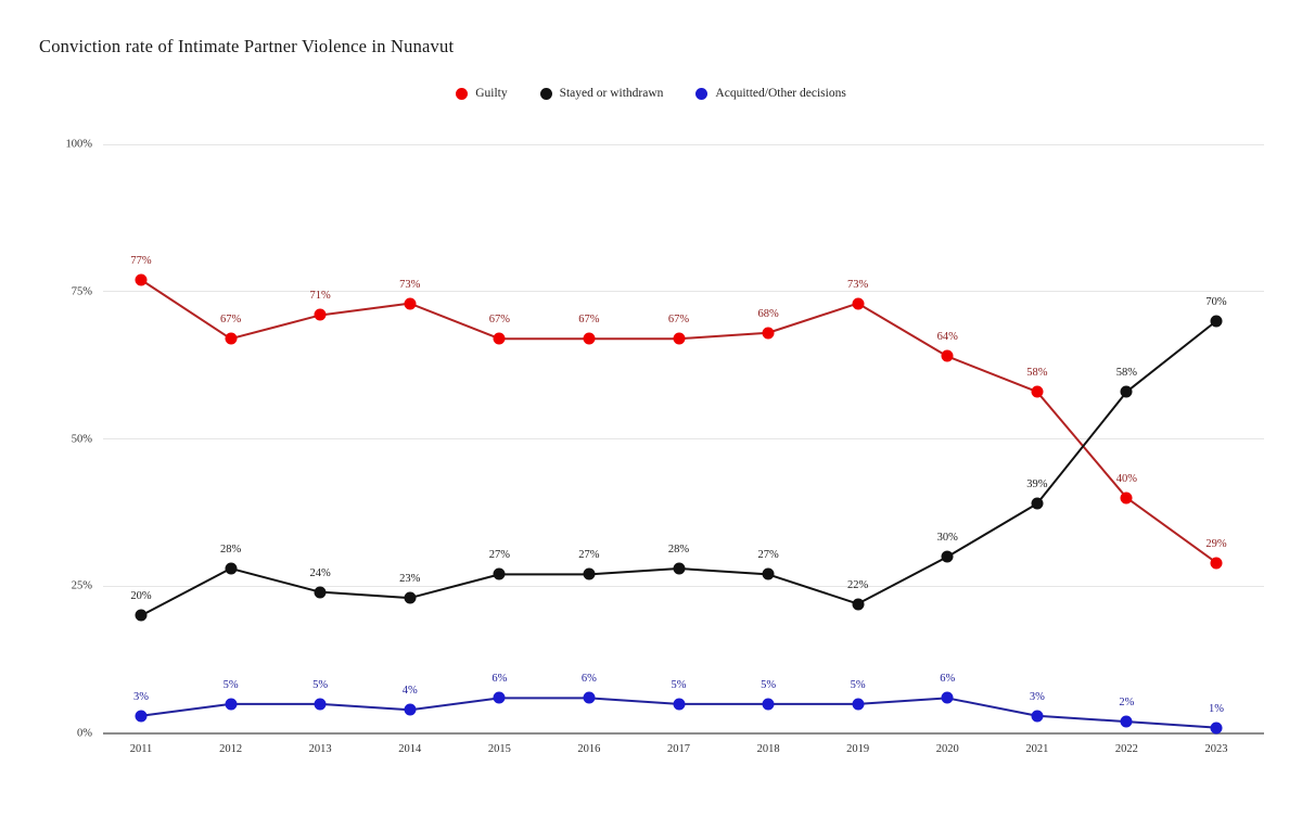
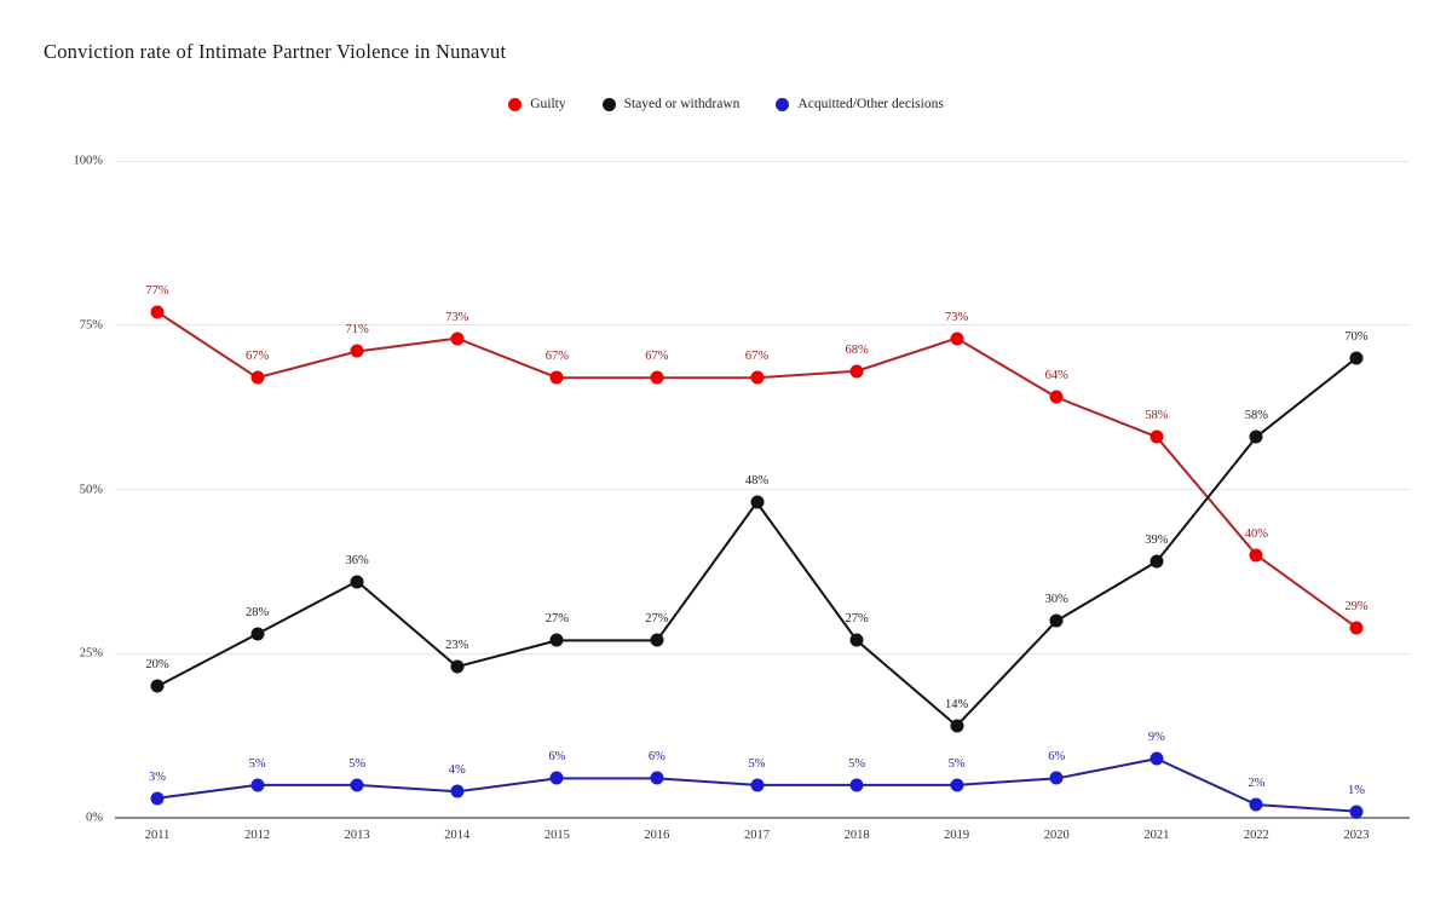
Stayed or withdrawn/2013: 24% -> 36%
Stayed or withdrawn/2017: 28% -> 48%
Stayed or withdrawn/2019: 22% -> 14%
Acquitted/Other decisions/2021: 3% -> 9%
